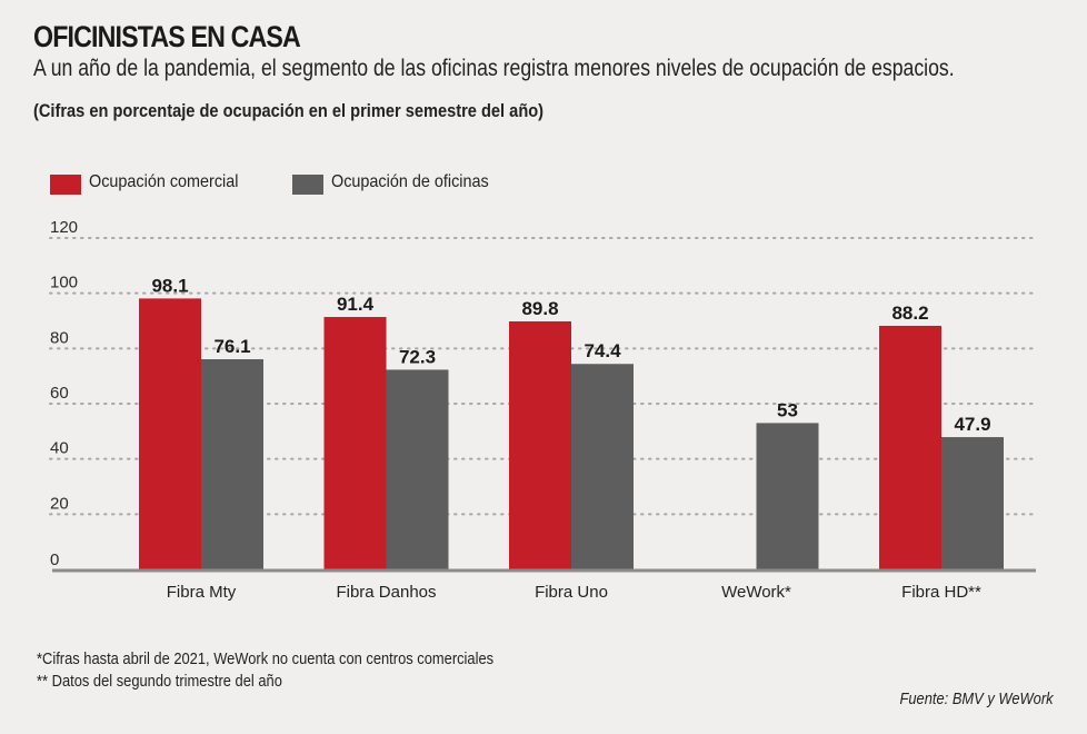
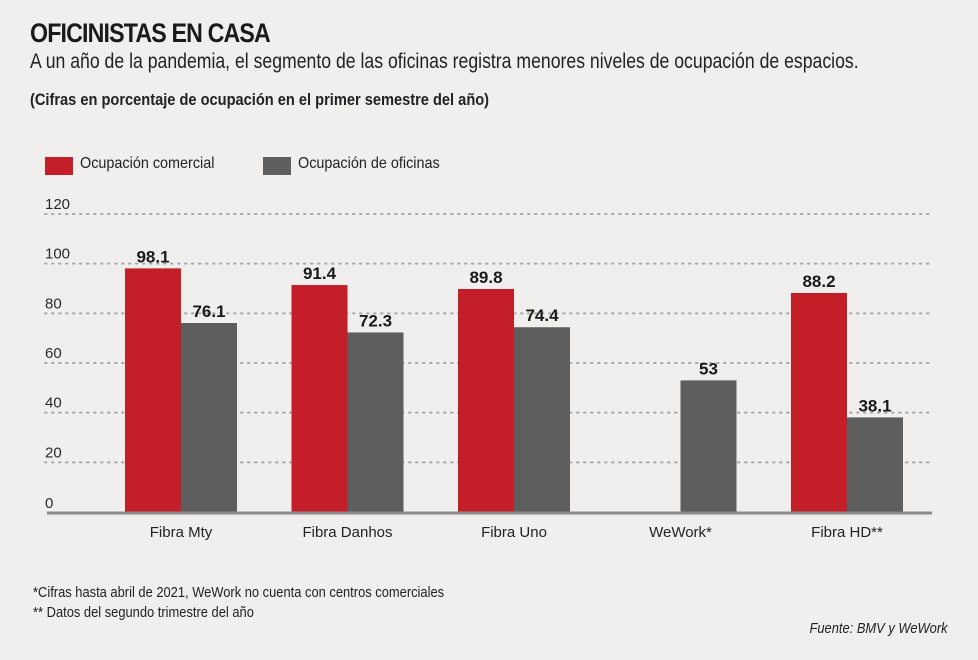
Ocupación de oficinas/Fibra HD**: 47.9 -> 38.1
